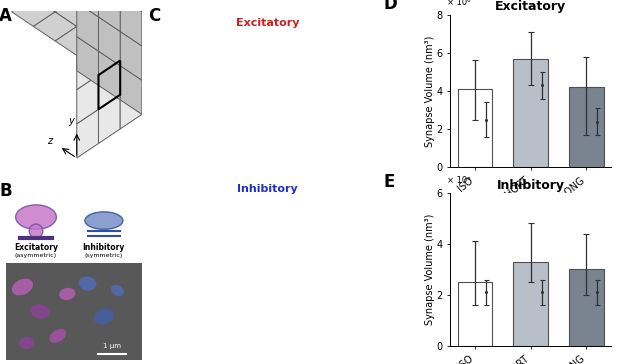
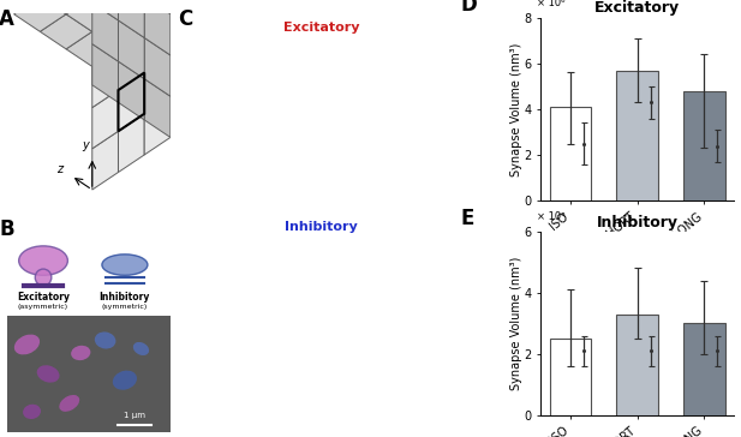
Excitatory/LONG: 4.2 -> 4.8
